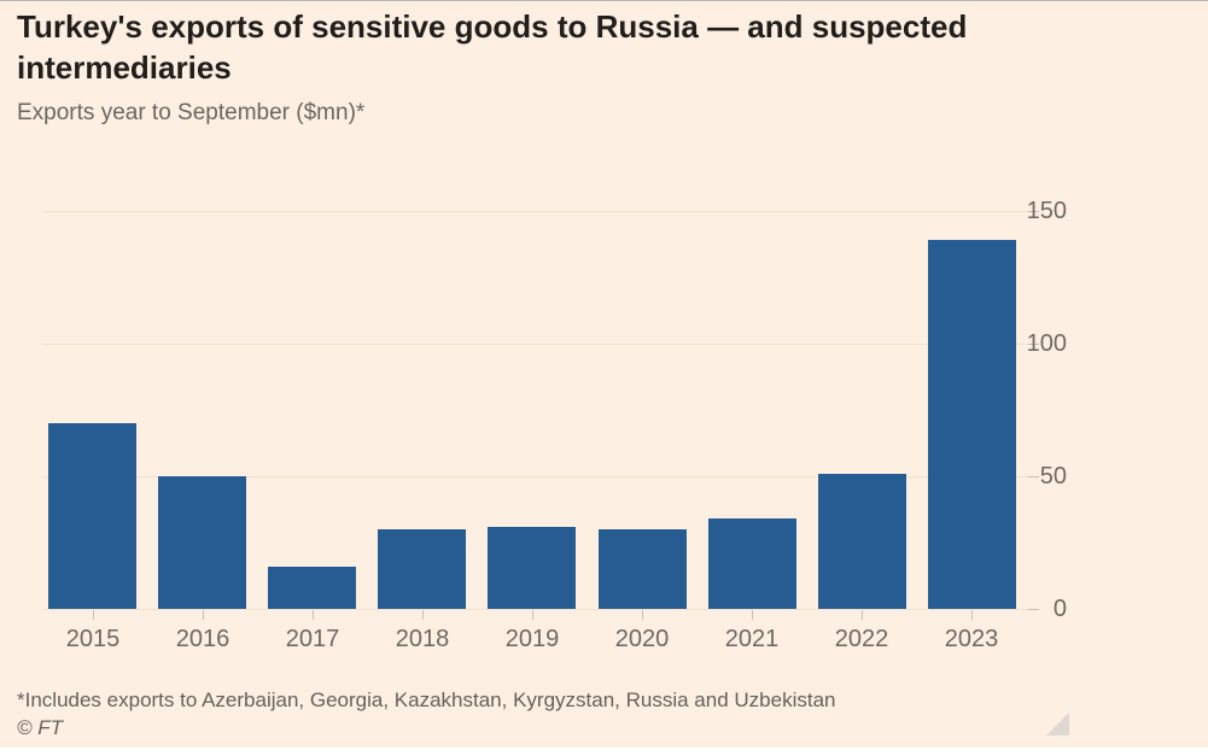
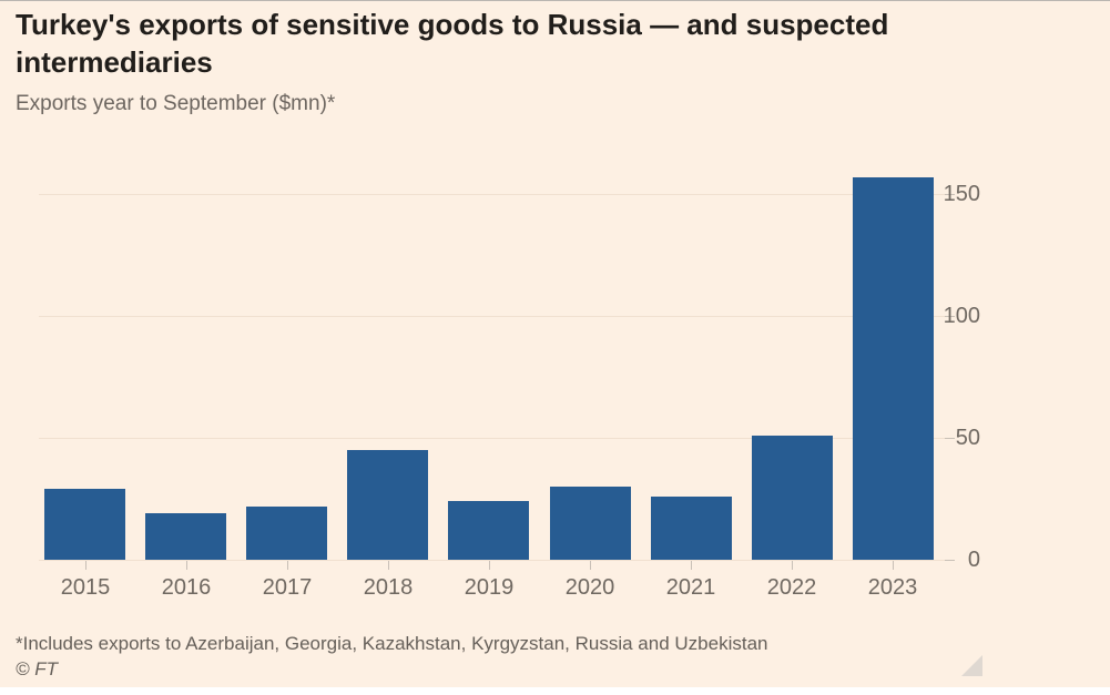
2015: 70 -> 29
2016: 50 -> 19
2017: 16 -> 22
2018: 30 -> 45
2019: 31 -> 24
2021: 34 -> 26
2023: 139 -> 157
